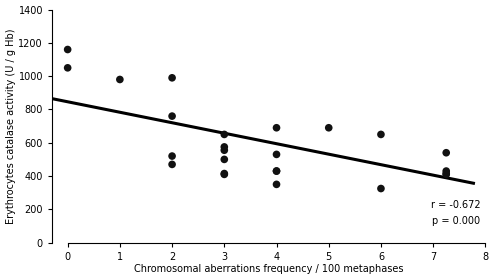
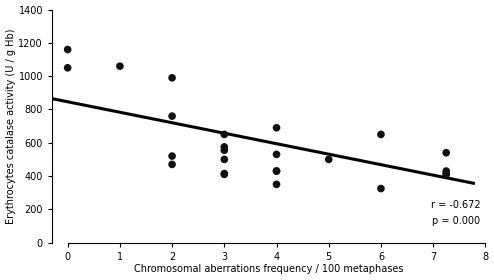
1: 980 -> 1060
5: 690 -> 500
